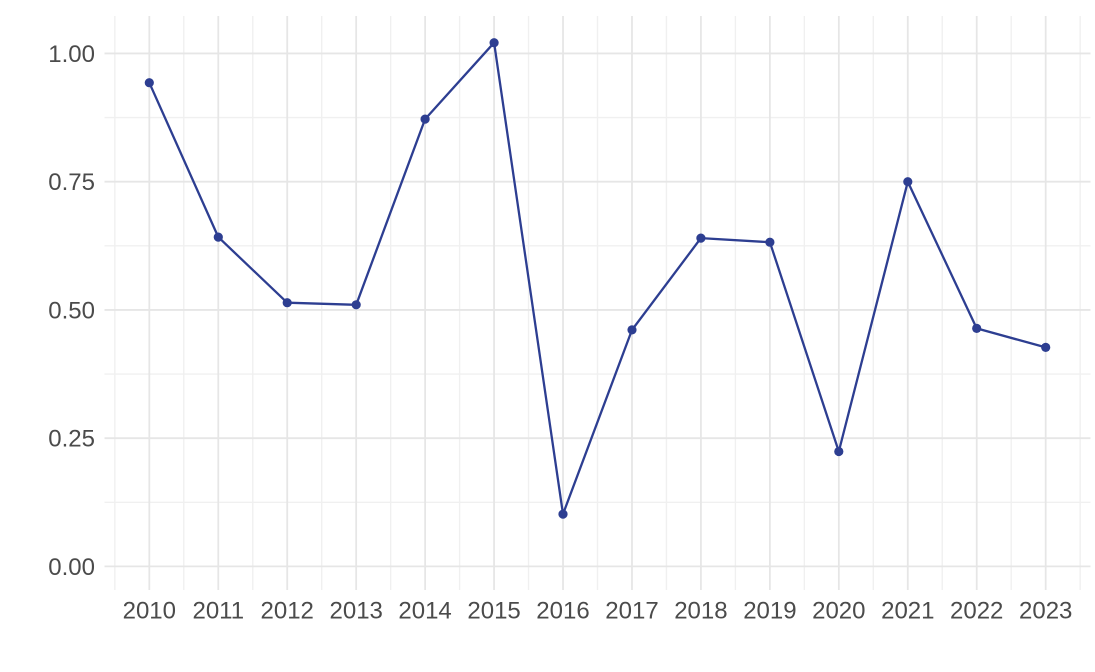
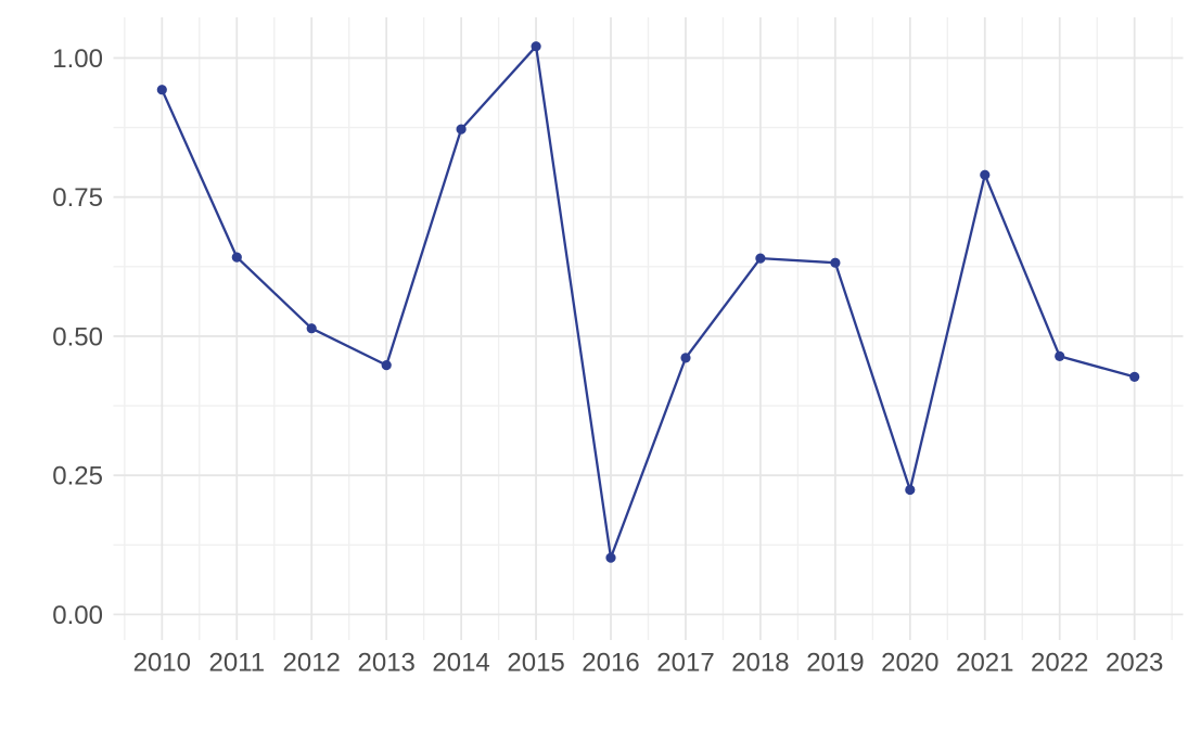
2013: 0.51 -> 0.45
2021: 0.75 -> 0.79
